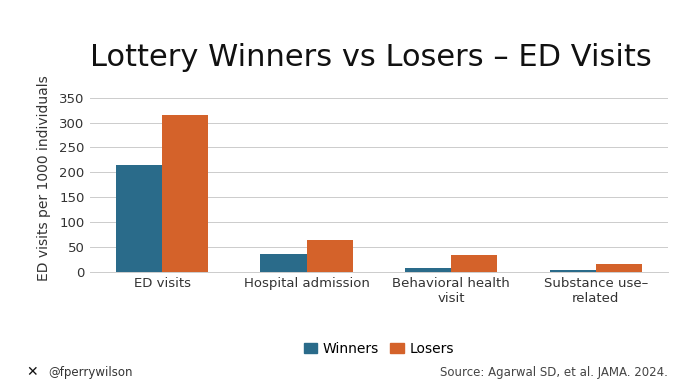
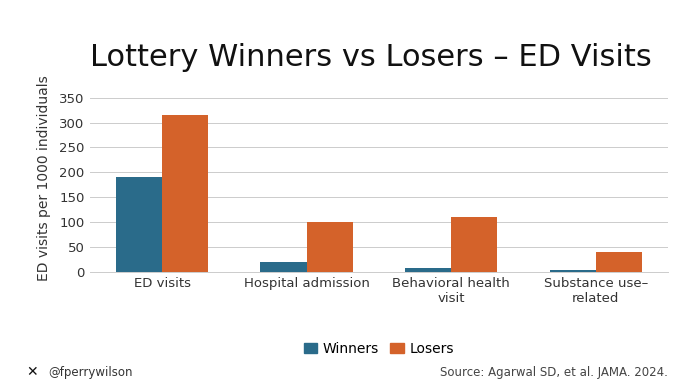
Winners/ED visits: 215 -> 190
Winners/Hospital admission: 35 -> 20
Losers/Hospital admission: 63 -> 100
Losers/Behavioral health visit: 33 -> 110
Losers/Substance use– related: 15 -> 40
